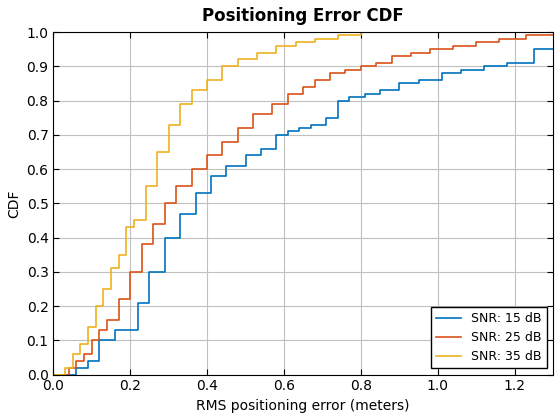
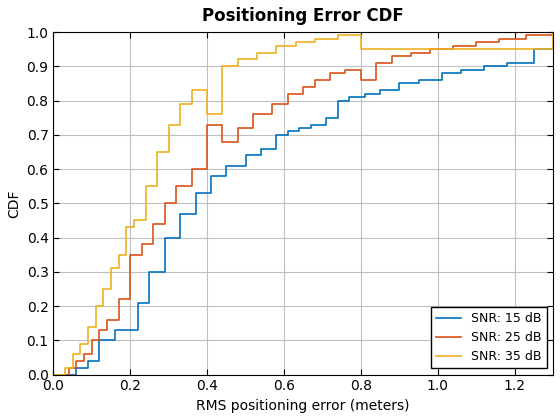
SNR: 25 dB/0.2: 0.30 -> 0.35
SNR: 25 dB/0.4: 0.64 -> 0.73
SNR: 35 dB/0.4: 0.86 -> 0.76
SNR: 25 dB/0.8: 0.90 -> 0.86
SNR: 35 dB/0.8: 1.00 -> 0.95
